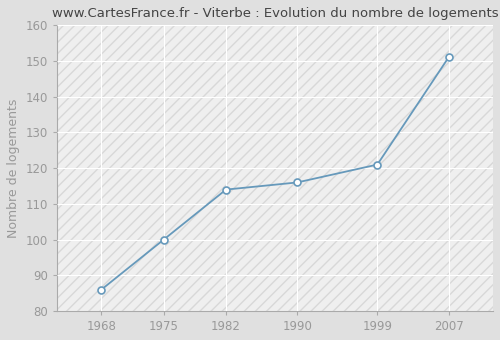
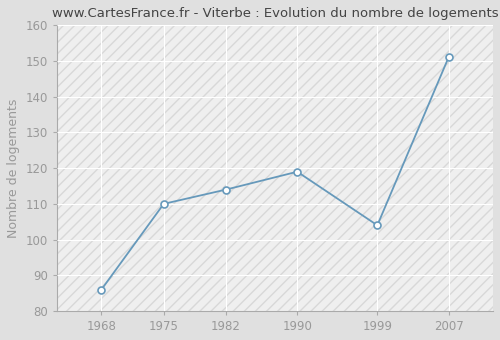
1975: 100 -> 110
1990: 116 -> 119
1999: 121 -> 104
